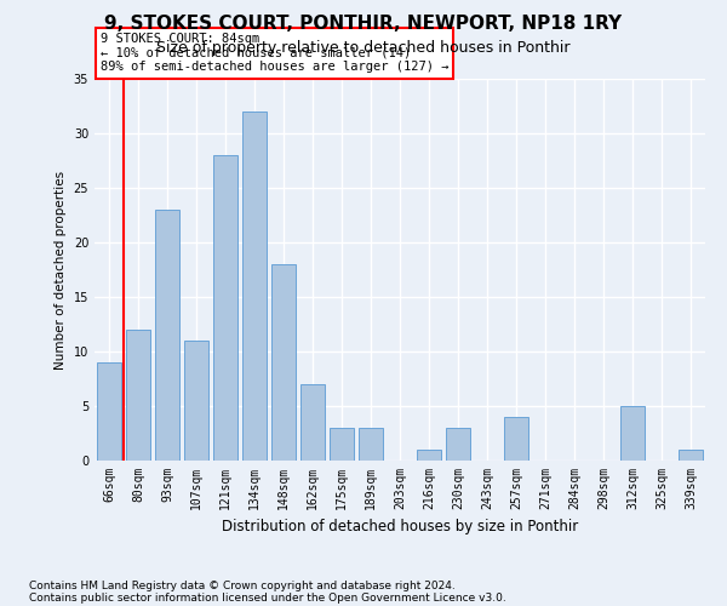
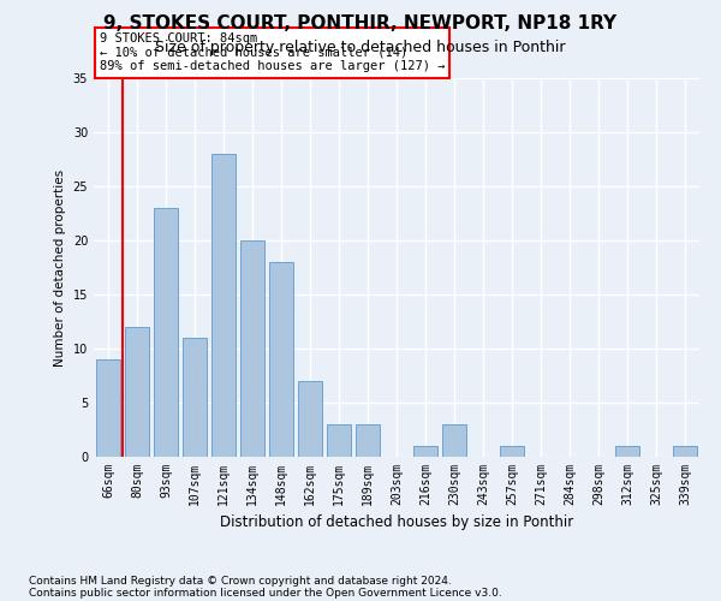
134sqm: 32 -> 20
257sqm: 4 -> 1
312sqm: 5 -> 1
